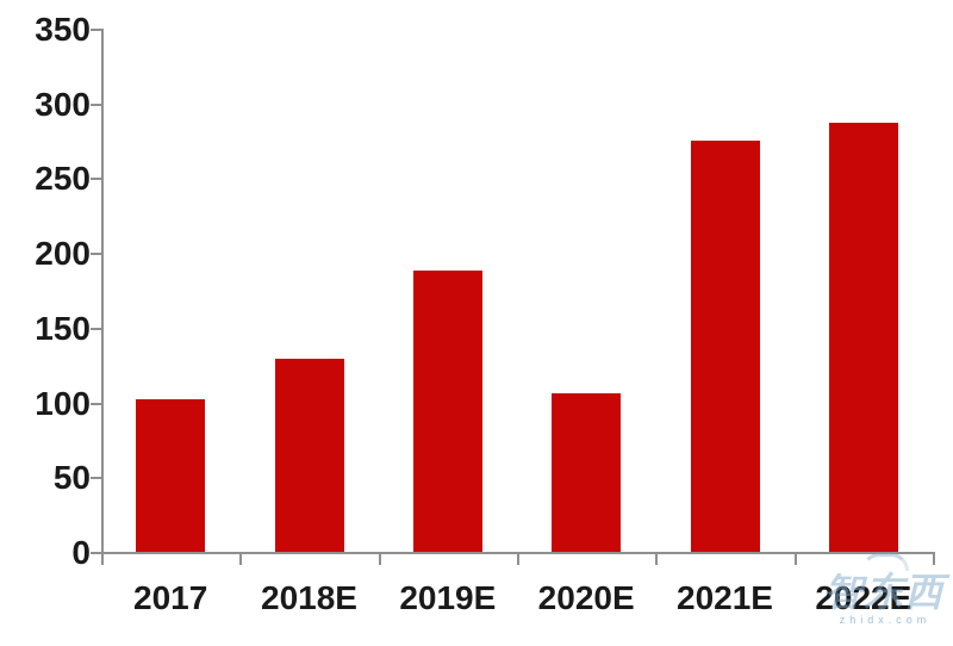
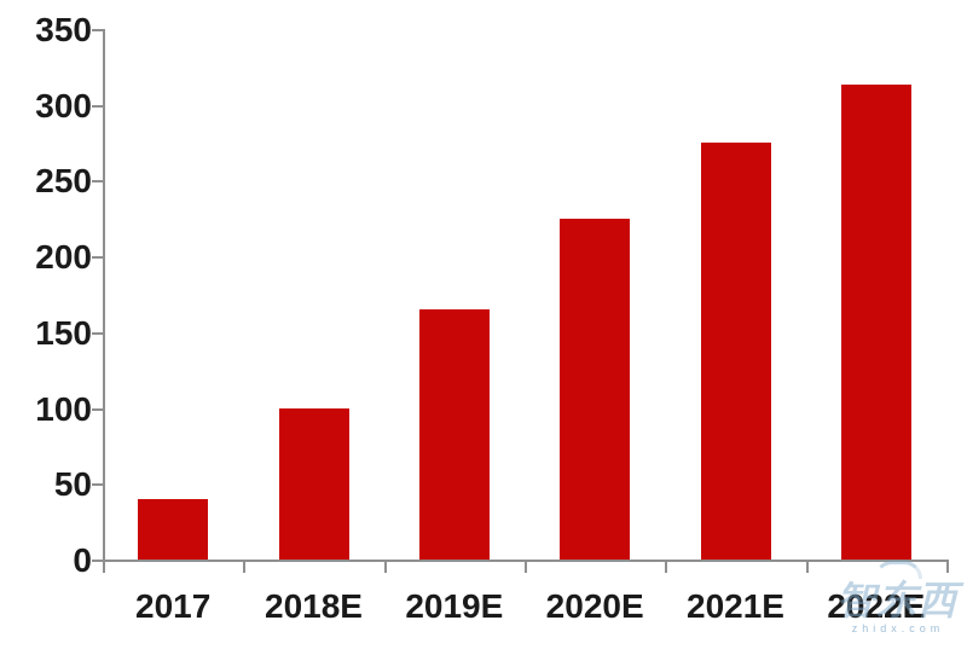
2017: 102 -> 40
2018E: 129 -> 100
2019E: 188 -> 165
2020E: 106 -> 225
2022E: 287 -> 313
